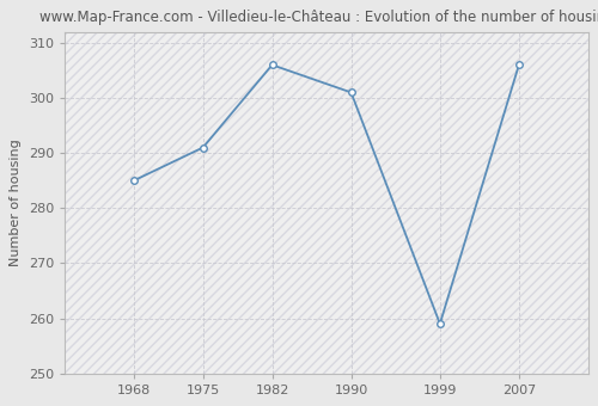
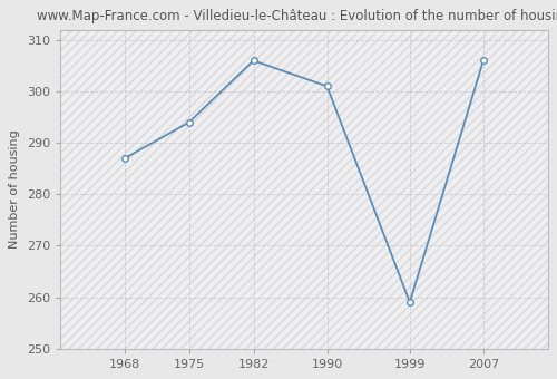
1968: 285 -> 287
1975: 291 -> 294
